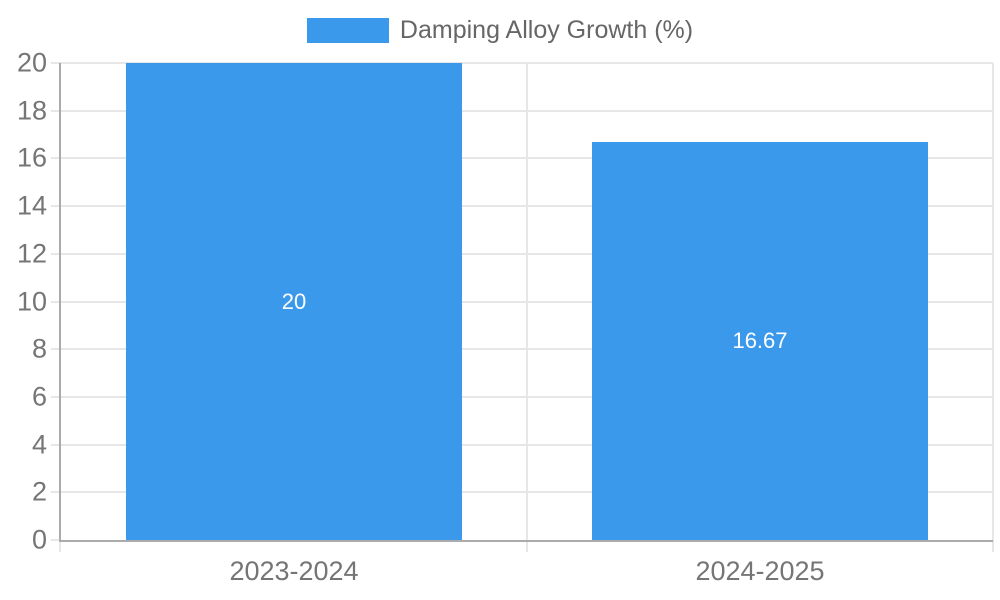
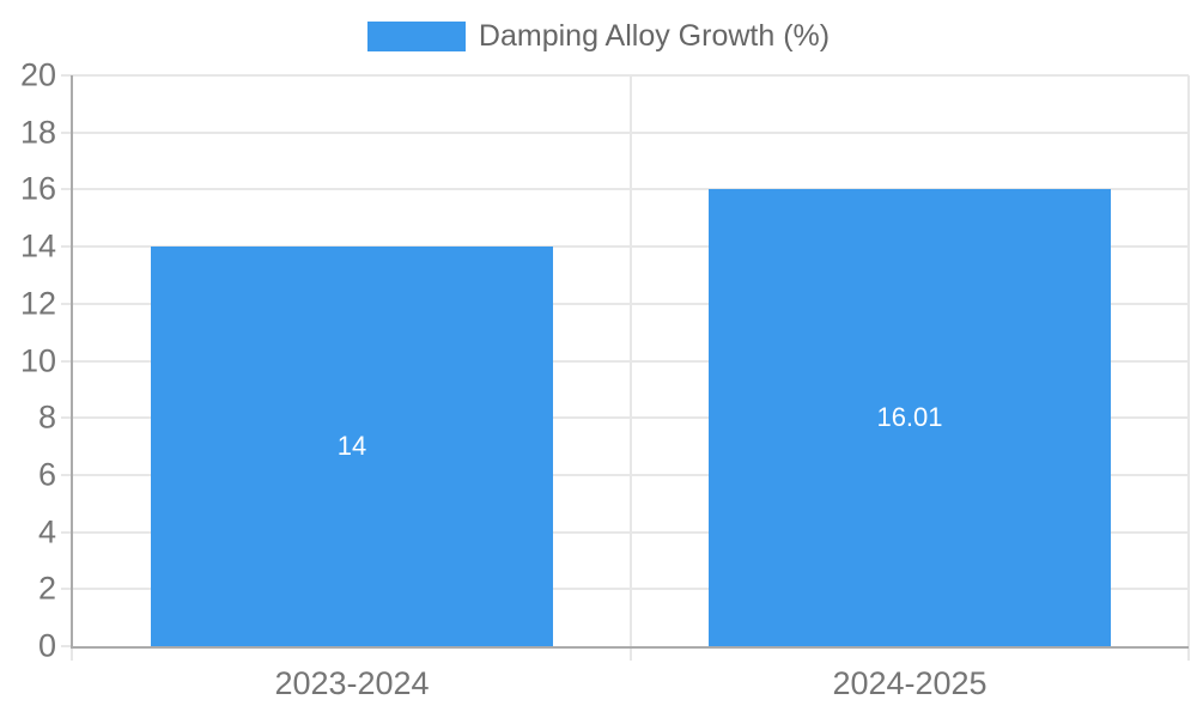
2023-2024: 20 -> 14
2024-2025: 16.67 -> 16.01
